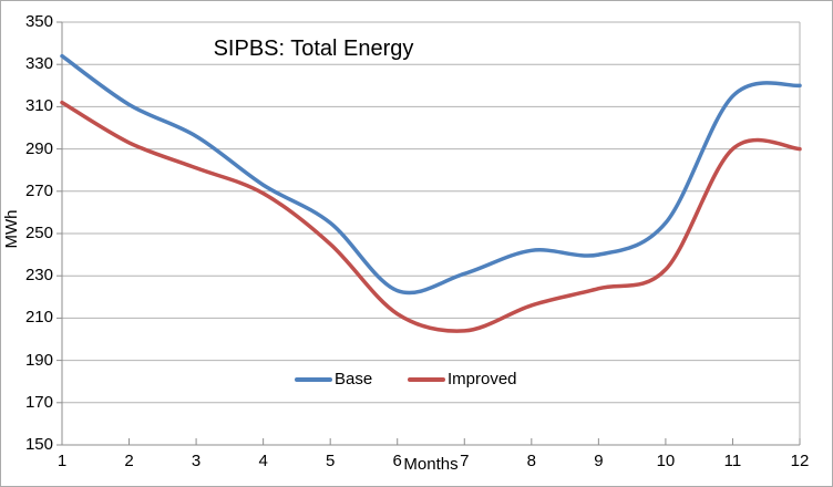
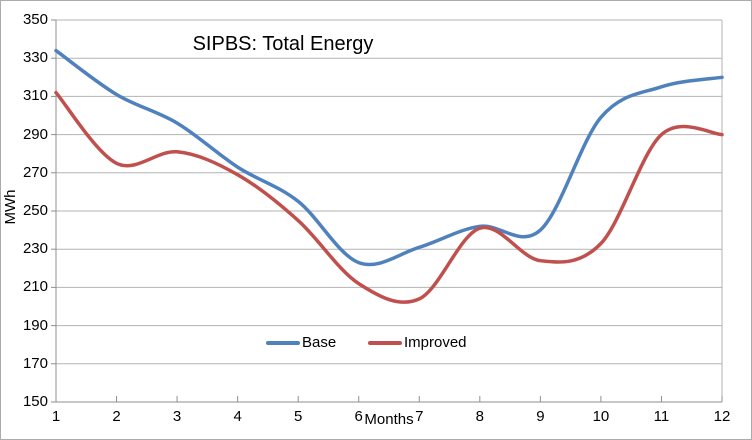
Improved/2: 293 -> 275
Improved/8: 216 -> 241
Base/10: 255 -> 299
